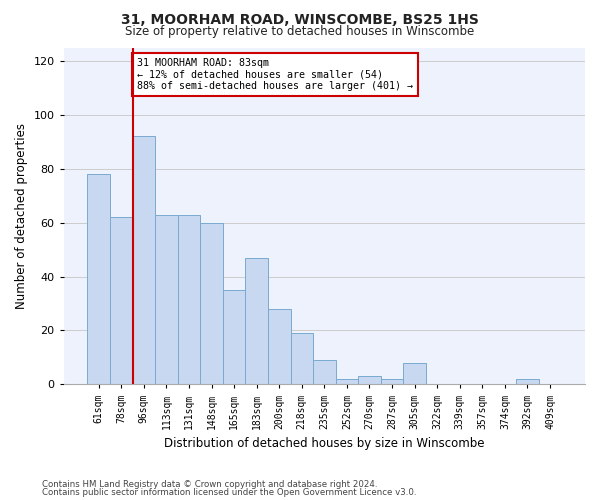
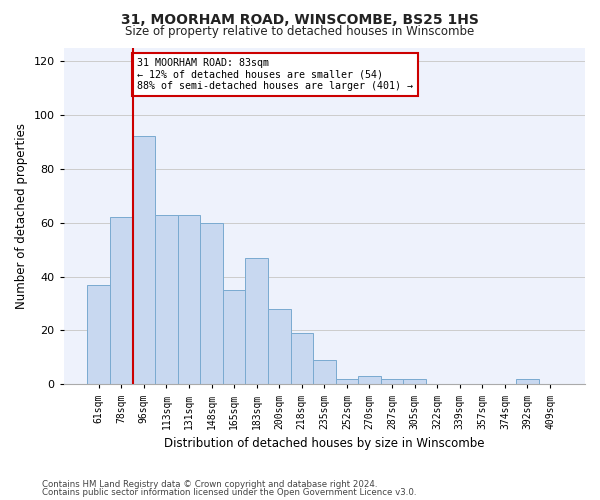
61sqm: 78 -> 37
305sqm: 8 -> 2
